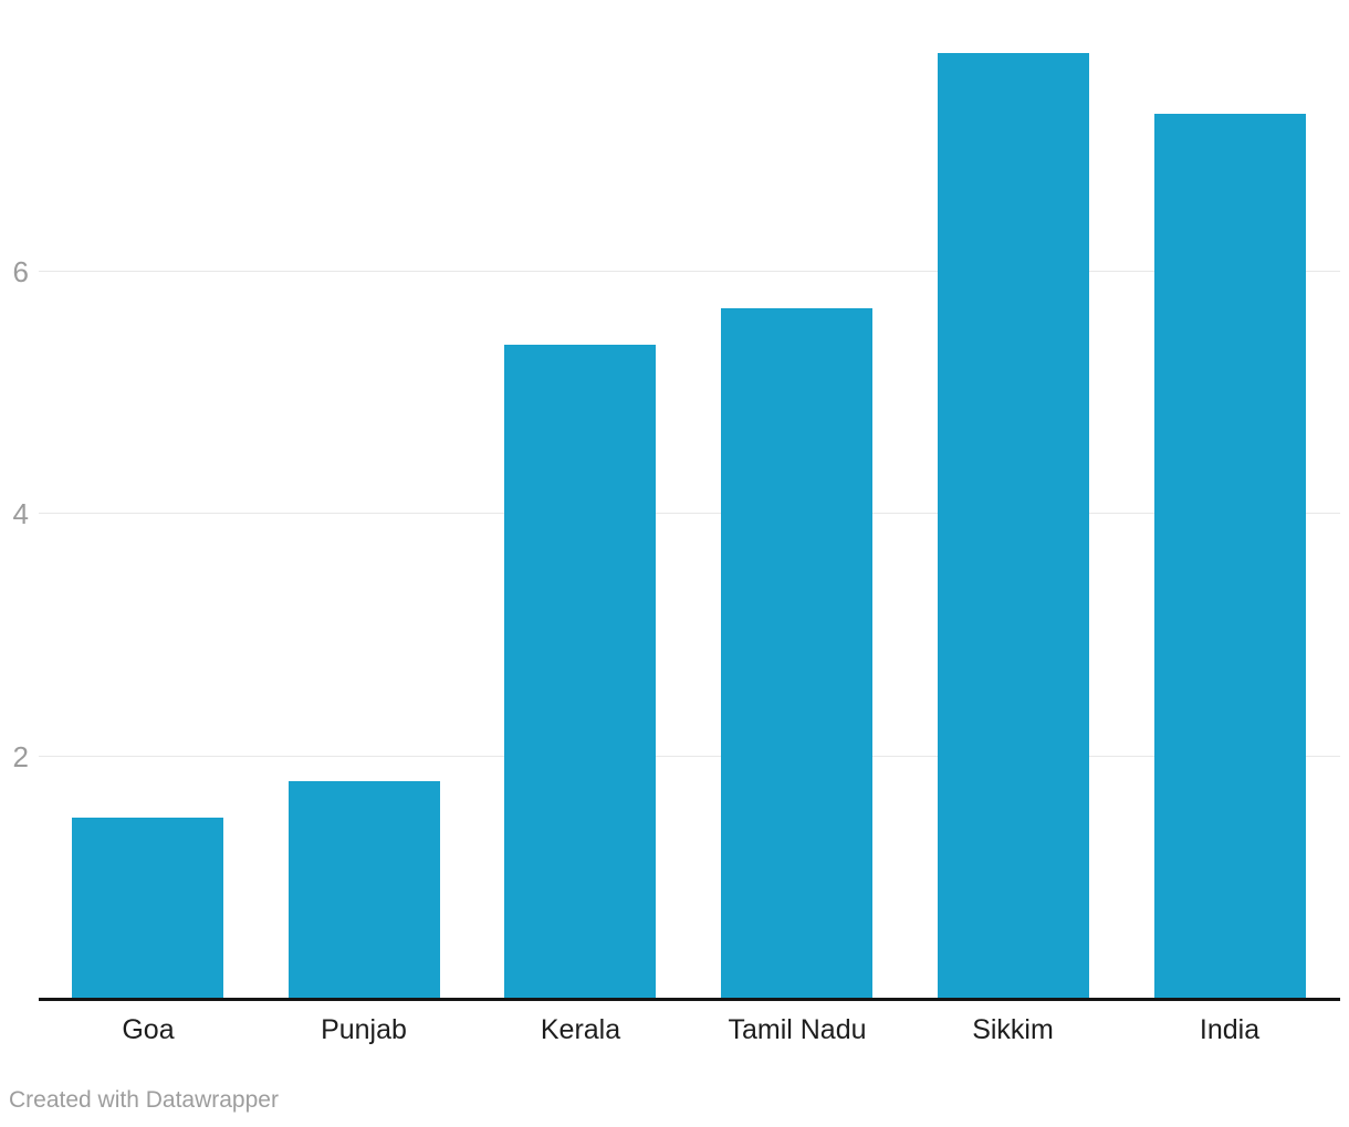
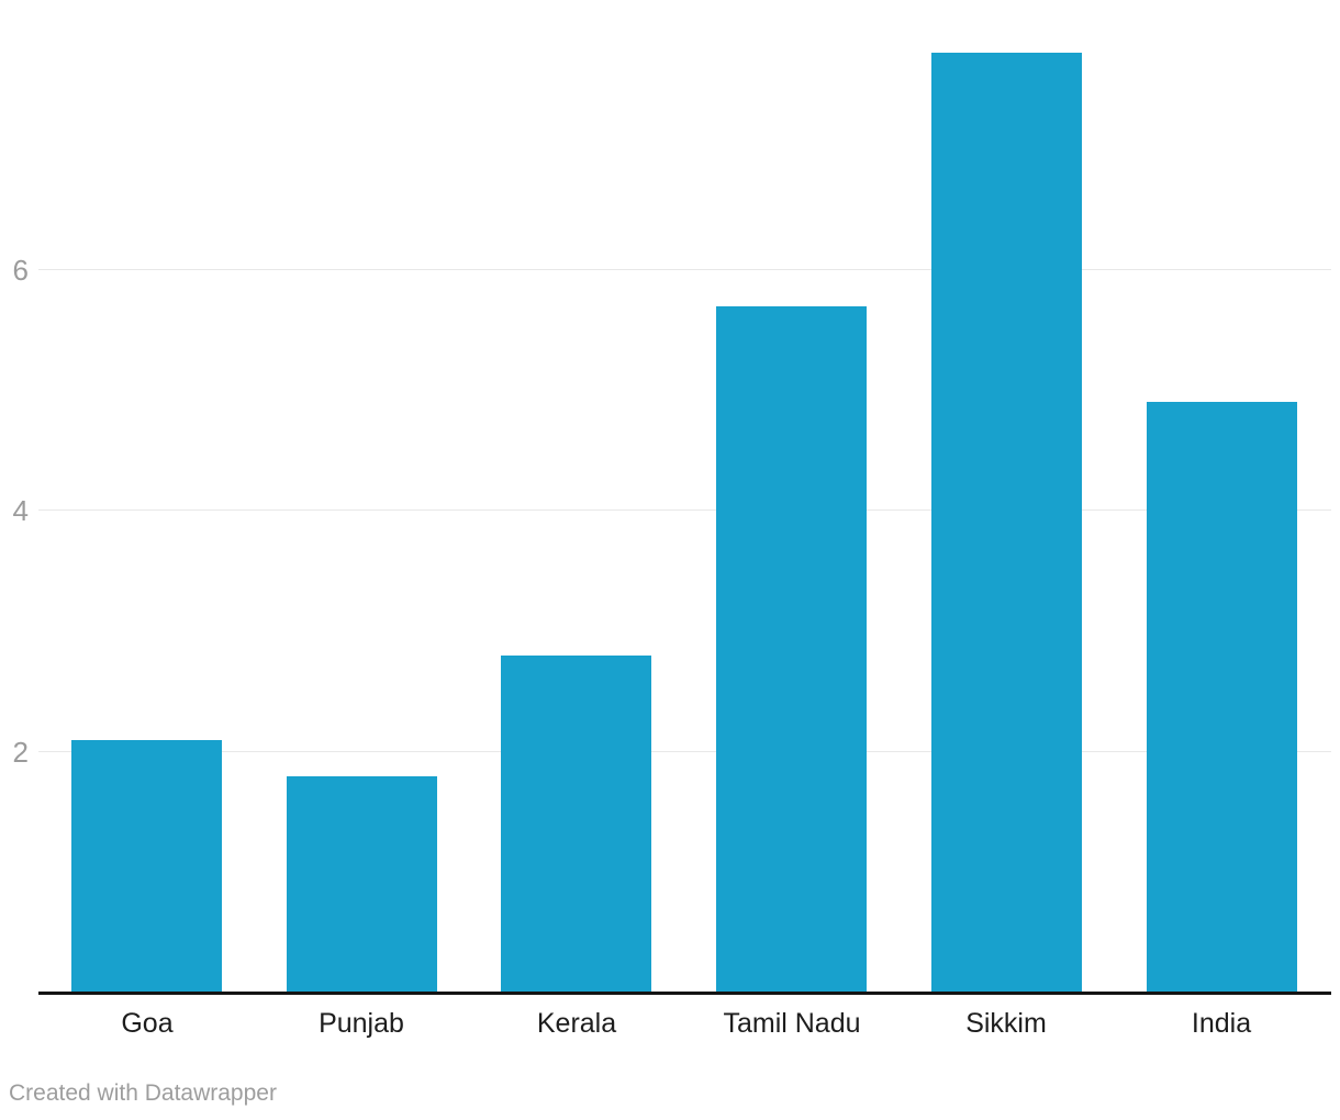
Goa: 1.5 -> 2.1
Kerala: 5.4 -> 2.8
India: 7.3 -> 4.9
